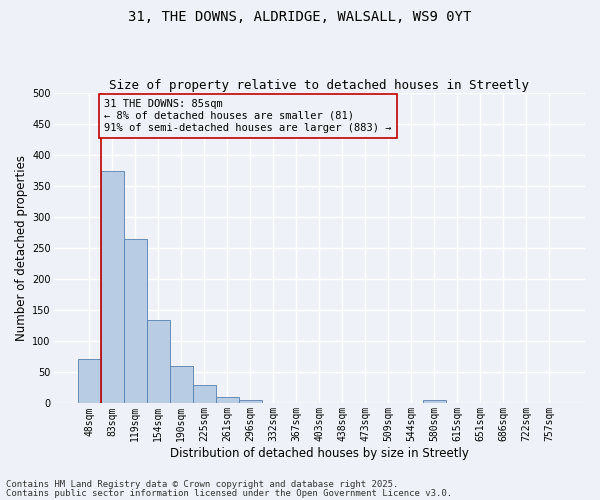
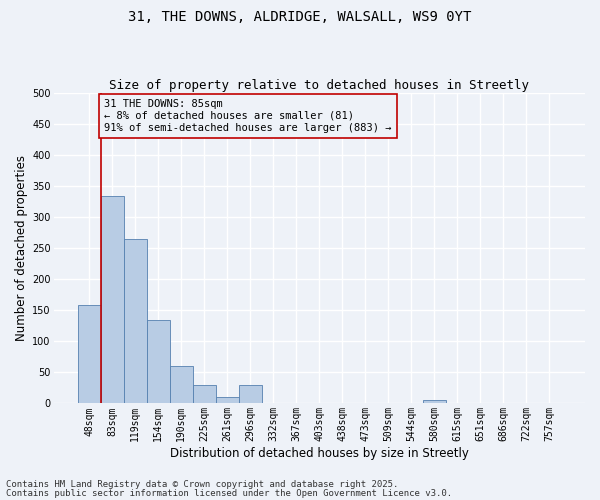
48sqm: 72 -> 158
83sqm: 375 -> 334
296sqm: 5 -> 30
